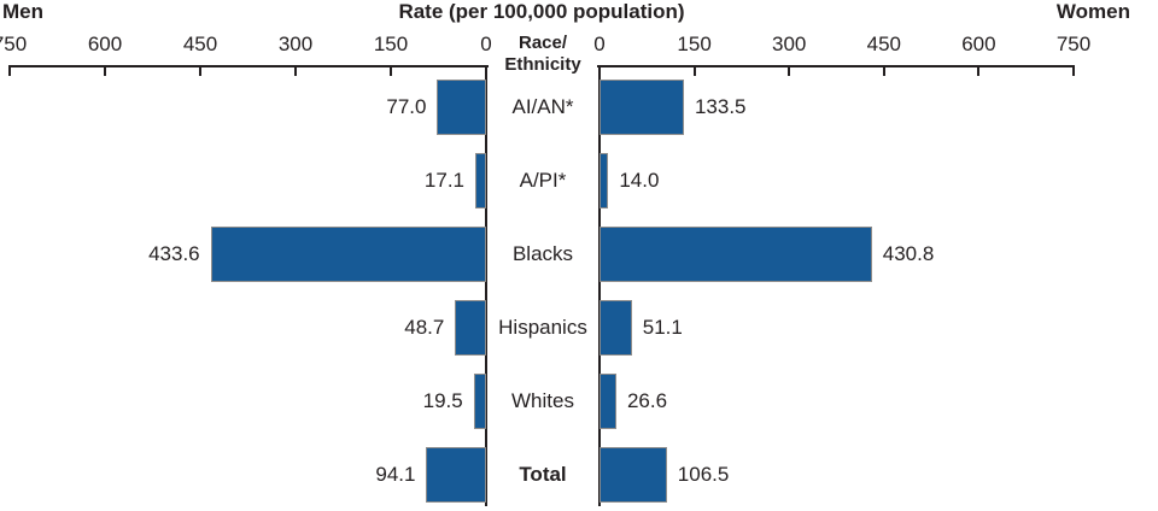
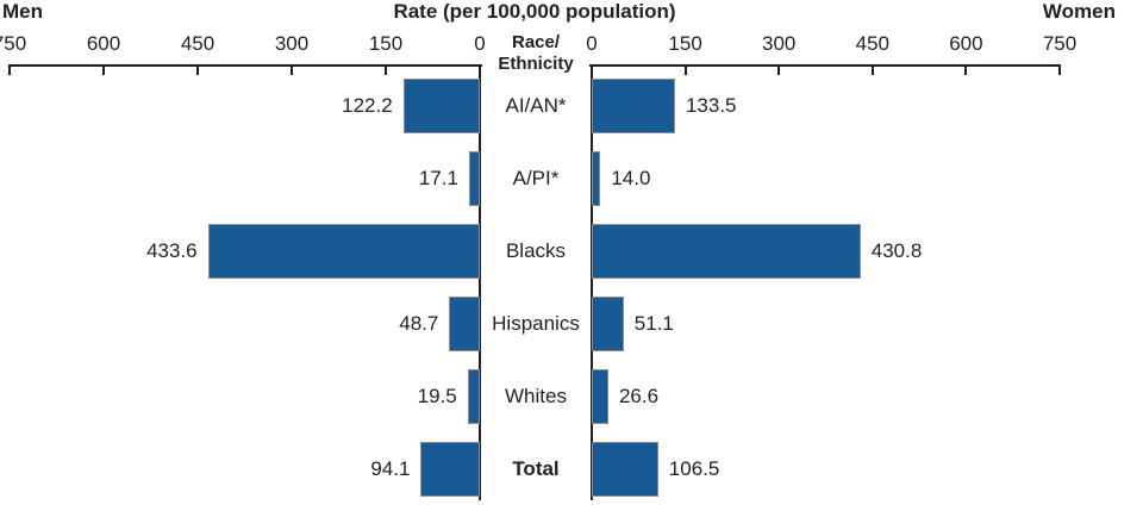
Men/AI/AN*: 77.0 -> 122.2
